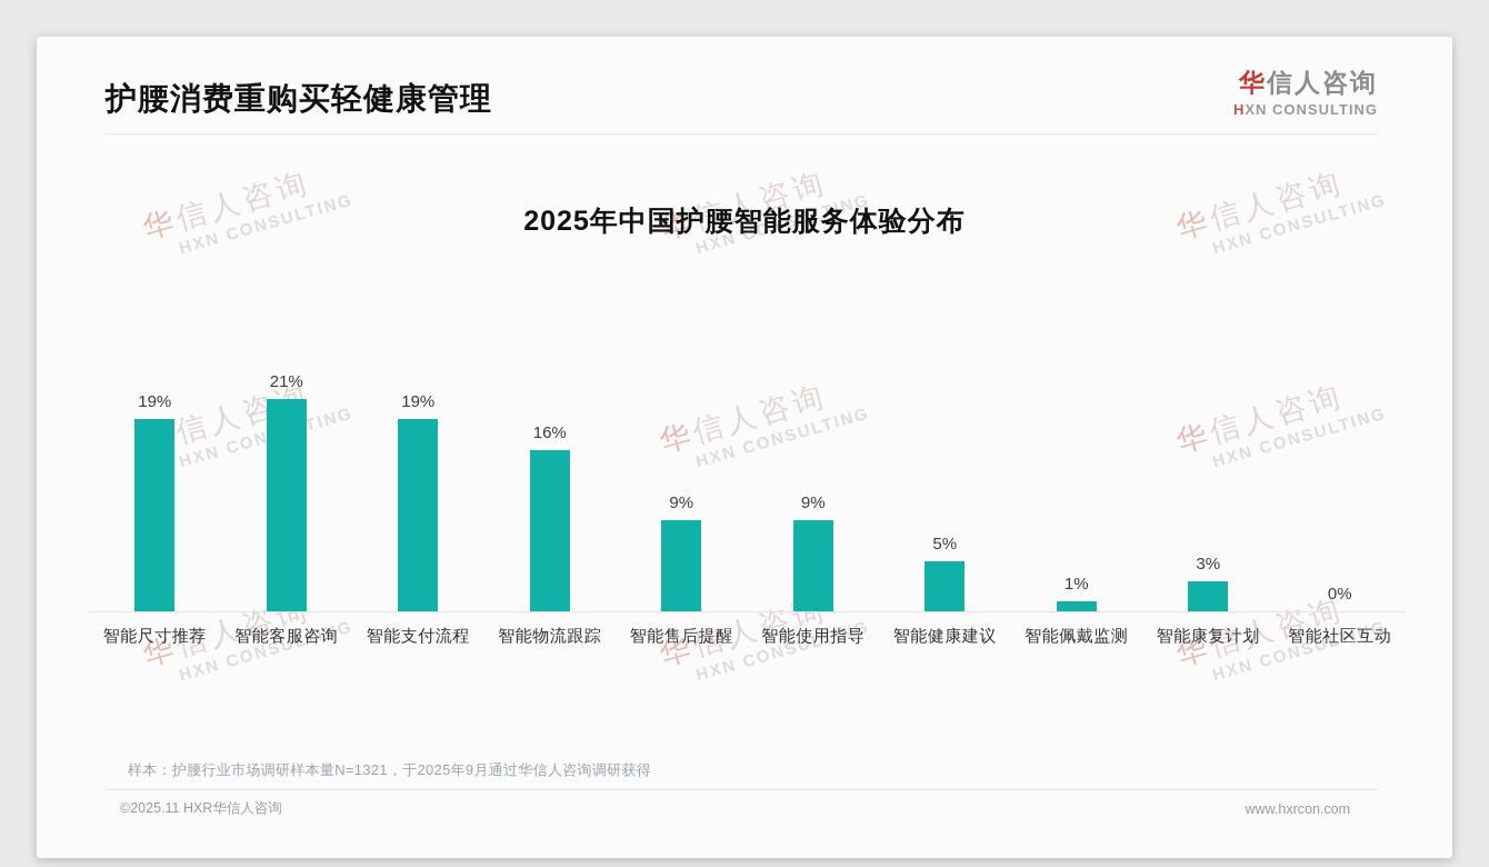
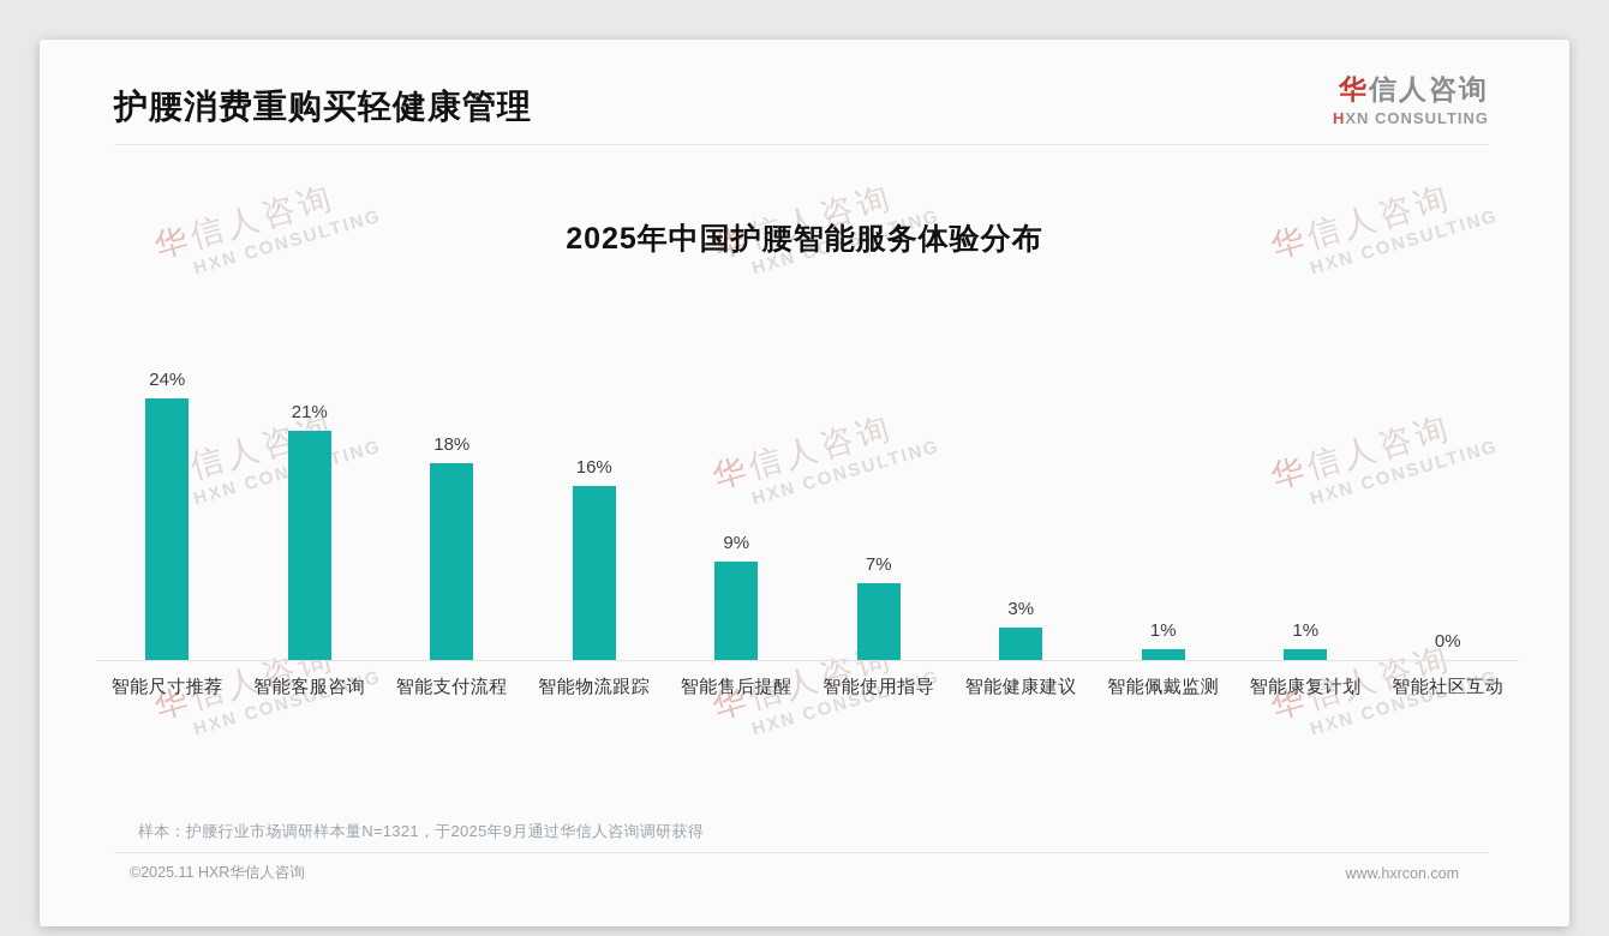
智能尺寸推荐: 19% -> 24%
智能支付流程: 19% -> 18%
智能使用指导: 9% -> 7%
智能健康建议: 5% -> 3%
智能康复计划: 3% -> 1%
